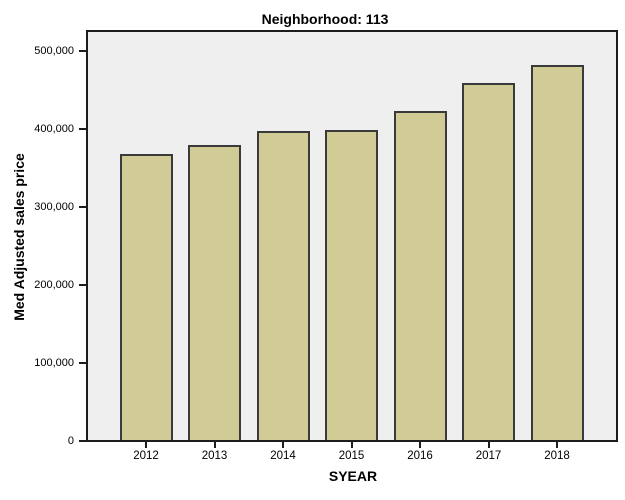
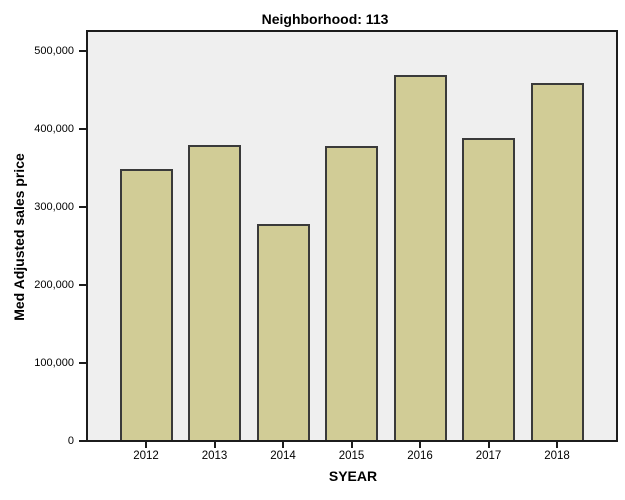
2012: 370000 -> 350000
2014: 400000 -> 280000
2015: 400000 -> 380000
2016: 420000 -> 470000
2017: 460000 -> 390000
2018: 480000 -> 460000
